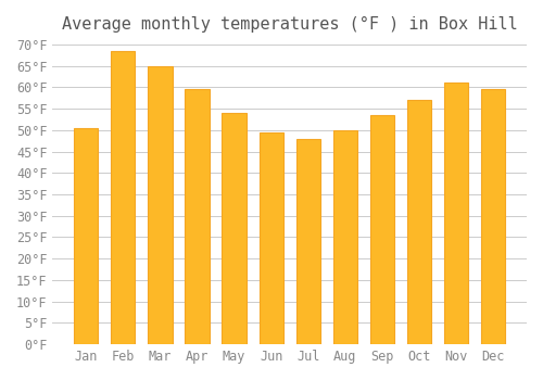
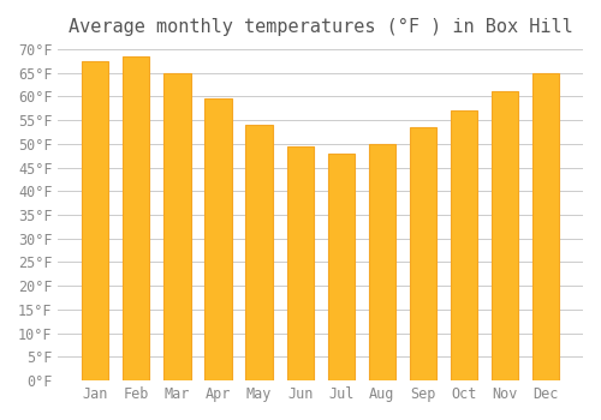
Jan: 50.5°F -> 67.5°F
Dec: 59.5°F -> 65.0°F
